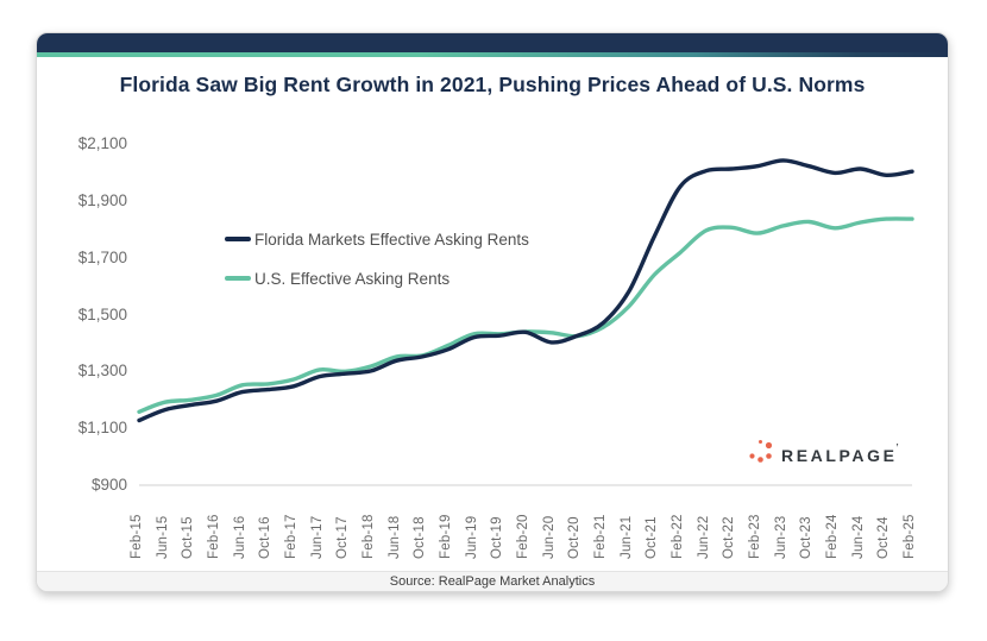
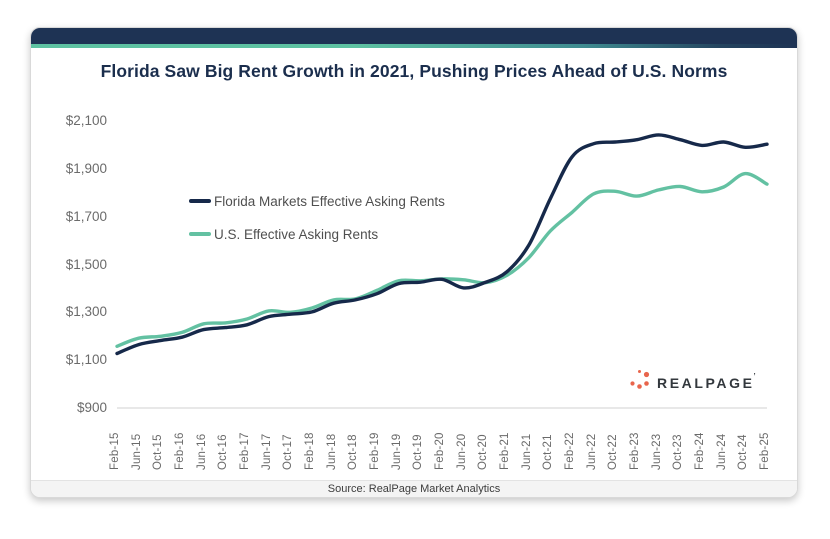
U.S. Effective Asking Rents/Oct-24: $1840 -> $1880
